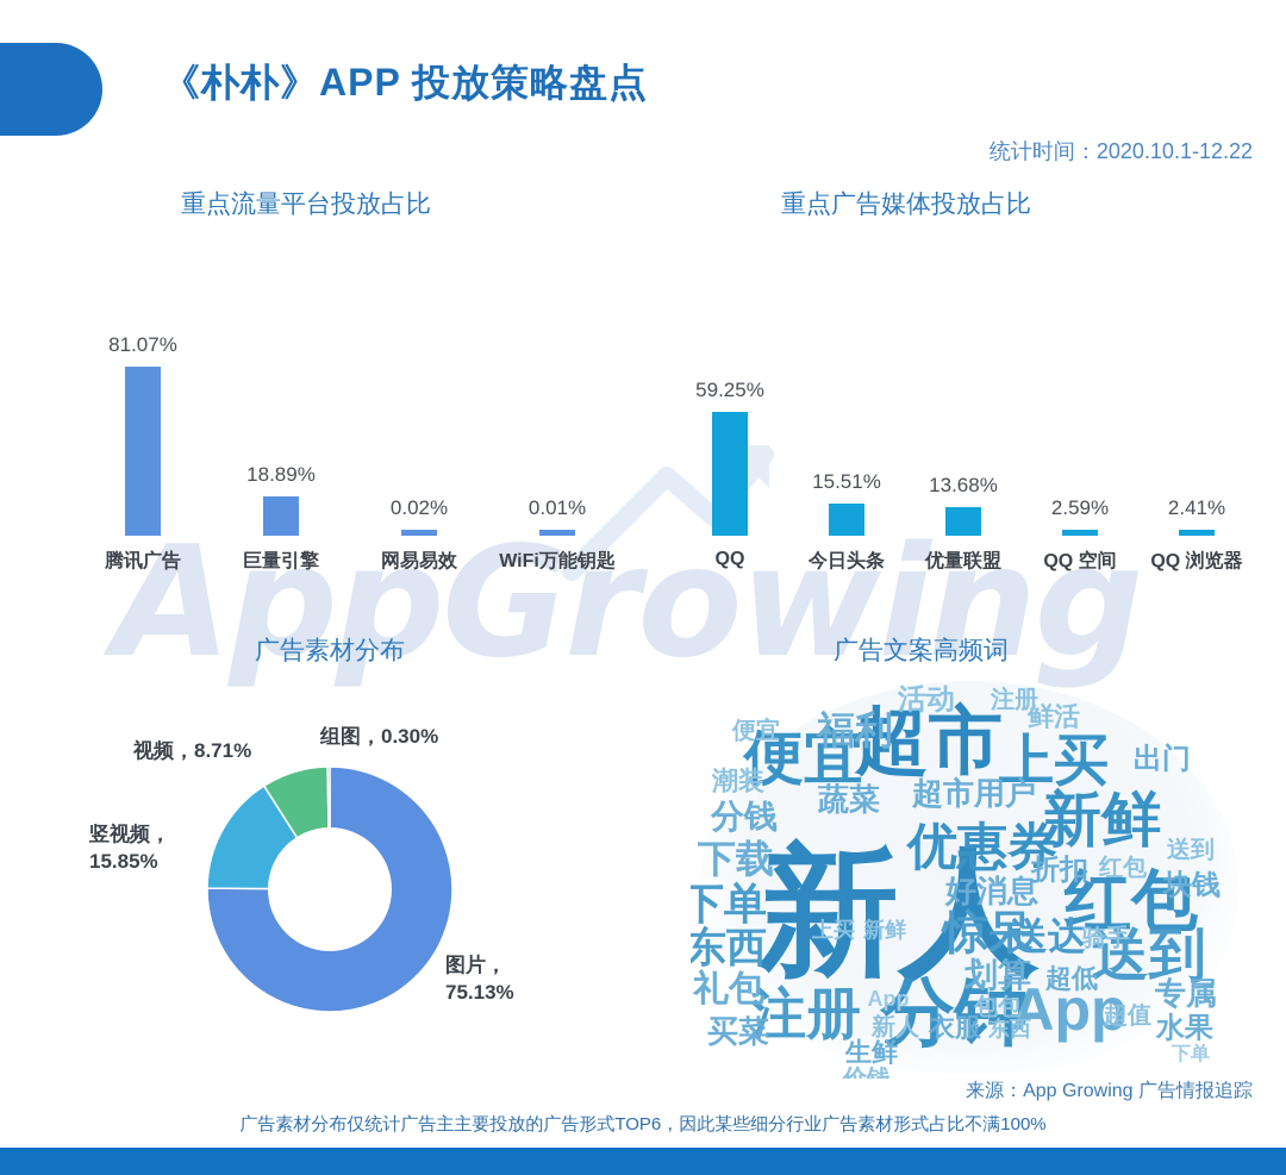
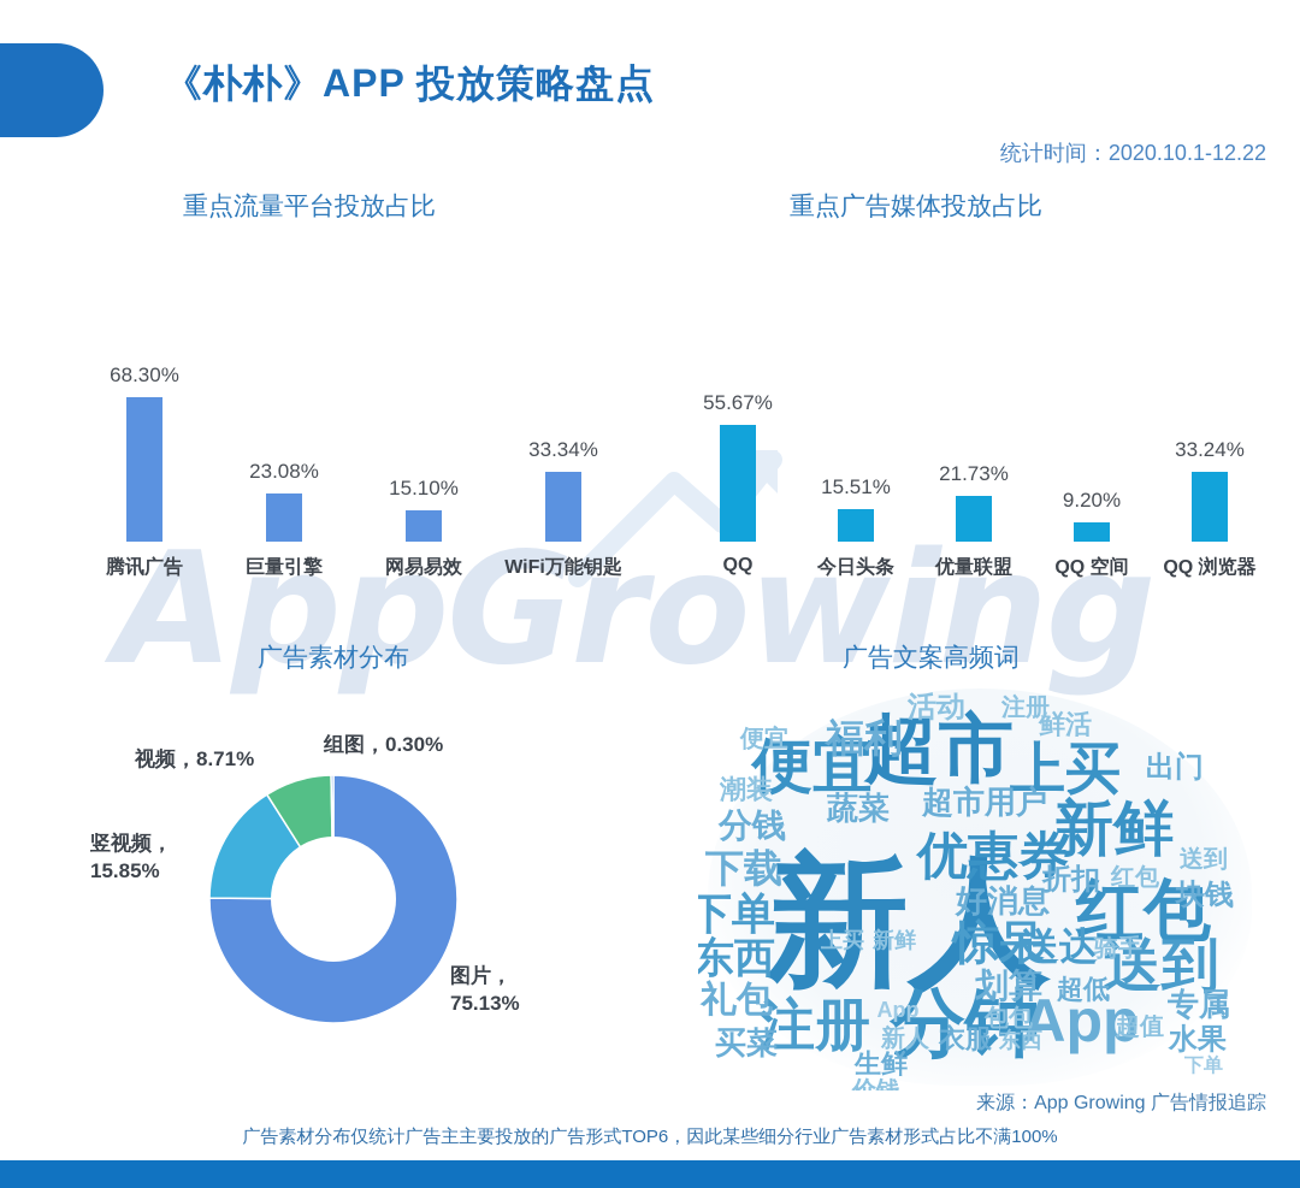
重点流量平台投放占比/腾讯广告: 81.07% -> 68.30%
重点流量平台投放占比/巨量引擎: 18.89% -> 23.08%
重点流量平台投放占比/网易易效: 0.02% -> 15.10%
重点流量平台投放占比/WiFi万能钥匙: 0.01% -> 33.34%
重点广告媒体投放占比/QQ: 59.25% -> 55.67%
重点广告媒体投放占比/优量联盟: 13.68% -> 21.73%
重点广告媒体投放占比/QQ 空间: 2.59% -> 9.20%
重点广告媒体投放占比/QQ 浏览器: 2.41% -> 33.24%
